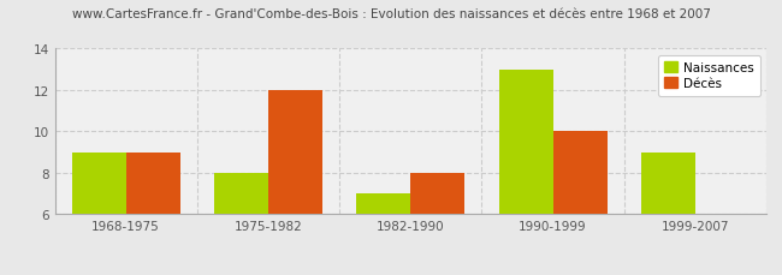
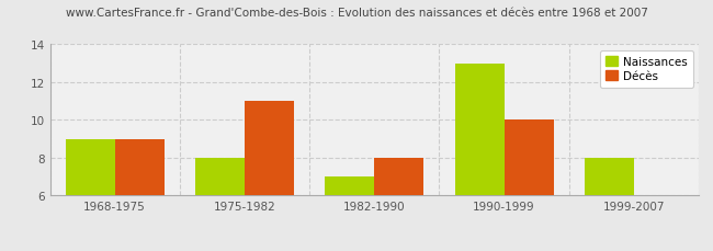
Décès/1975-1982: 12 -> 11
Naissances/1999-2007: 9 -> 8
